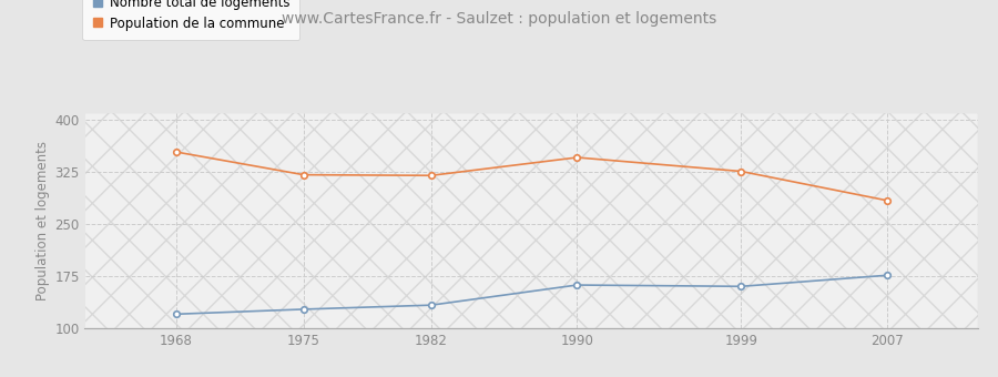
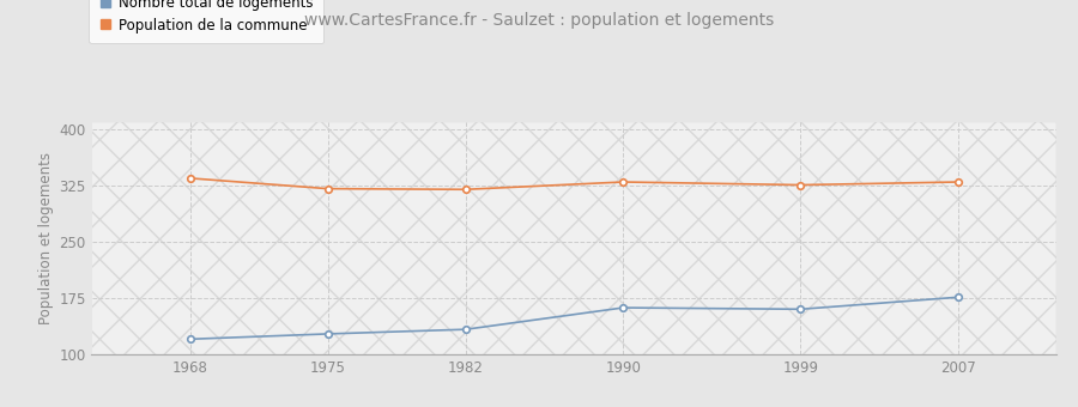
Population de la commune/1968: 354 -> 335
Population de la commune/1990: 346 -> 330
Population de la commune/2007: 284 -> 330
